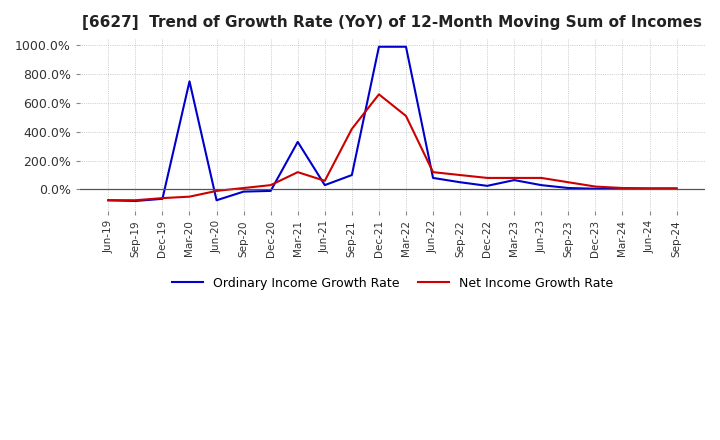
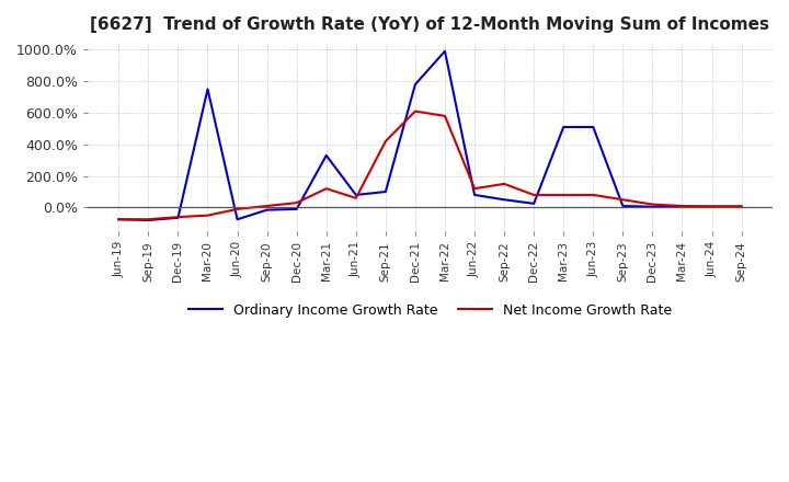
Ordinary Income Growth Rate/Jun-21: 30% -> 80%
Ordinary Income Growth Rate/Dec-21: 990% -> 780%
Net Income Growth Rate/Dec-21: 660% -> 610%
Net Income Growth Rate/Mar-22: 510% -> 580%
Net Income Growth Rate/Sep-22: 100% -> 150%
Ordinary Income Growth Rate/Mar-23: 60% -> 510%
Ordinary Income Growth Rate/Jun-23: 30% -> 510%
